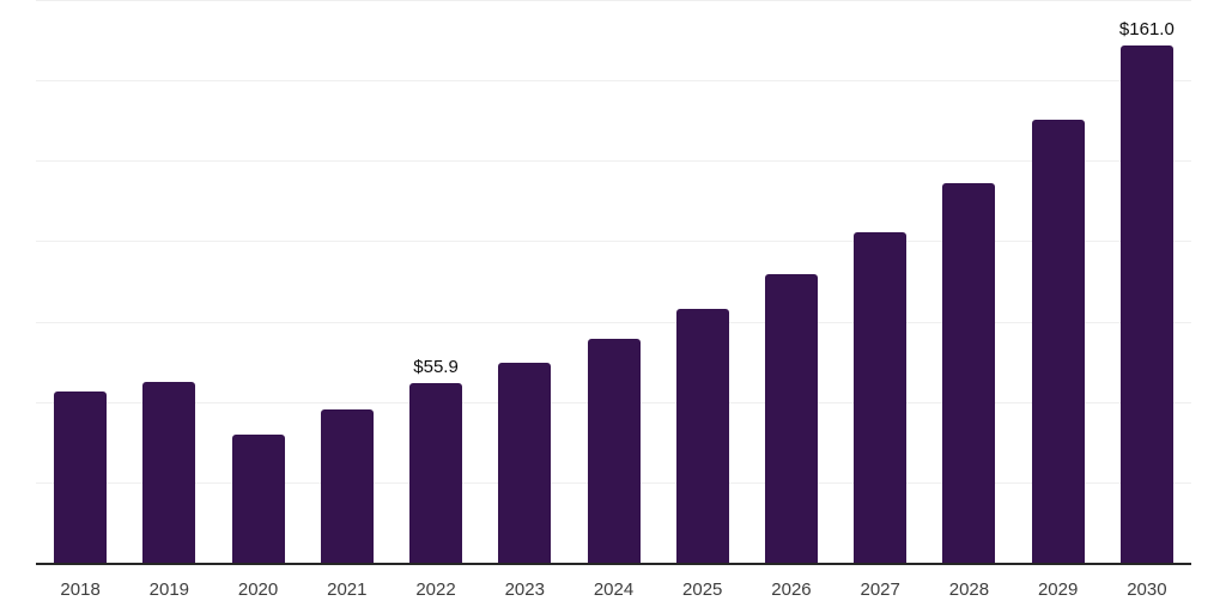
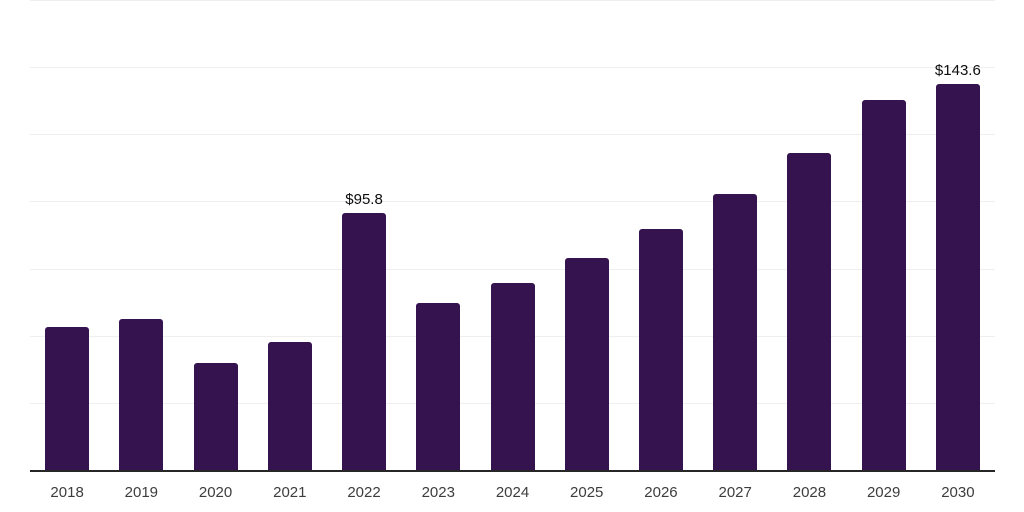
2022: $55.9 -> $95.8
2030: $161.0 -> $143.6
